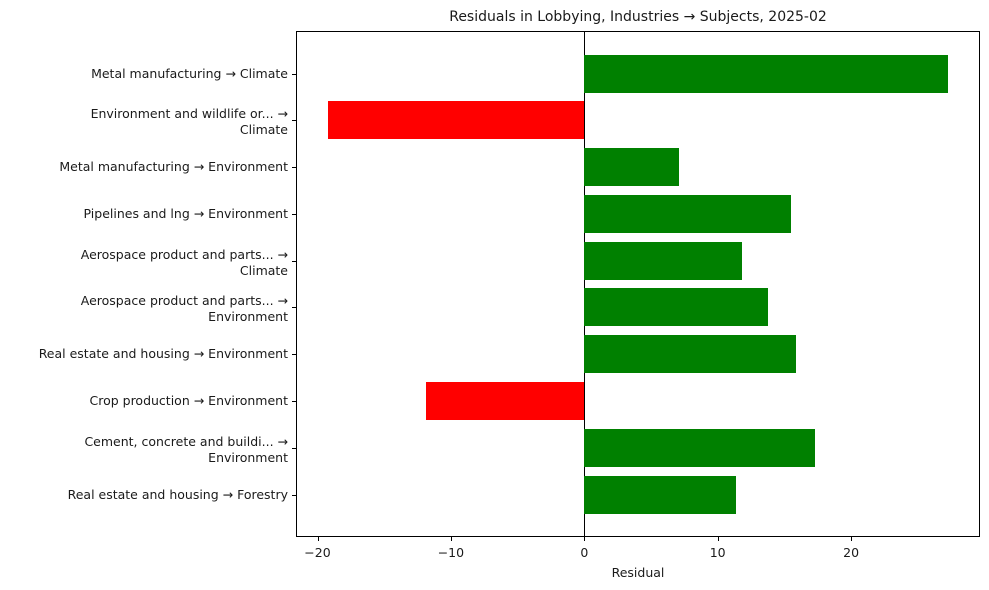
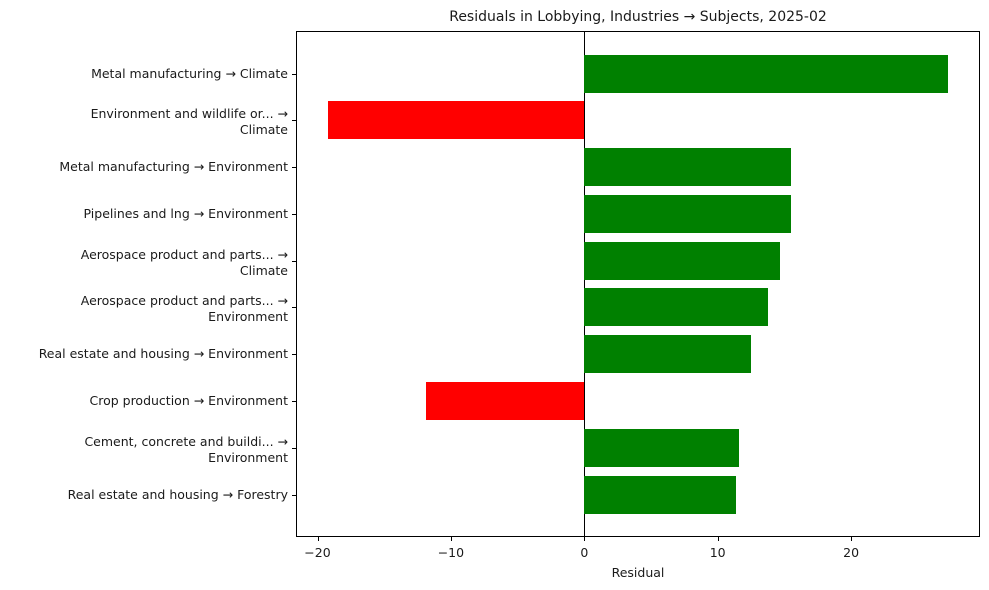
Metal manufacturing → Environment: 7.1 -> 15.5
Aerospace product and parts... → Climate: 11.8 -> 14.7
Real estate and housing → Environment: 15.9 -> 12.5
Cement, concrete and buildi... → Environment: 17.3 -> 11.6
